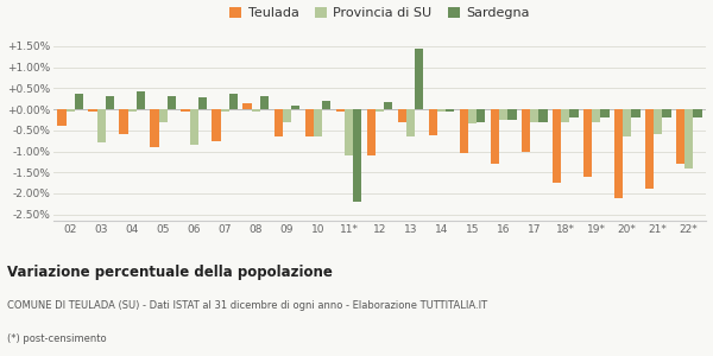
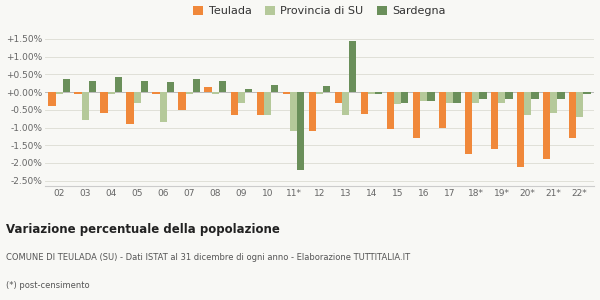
Teulada/07: -0.75% -> -0.50%
Provincia di SU/22*: -1.40% -> -0.70%
Sardegna/22*: -0.20% -> -0.05%
